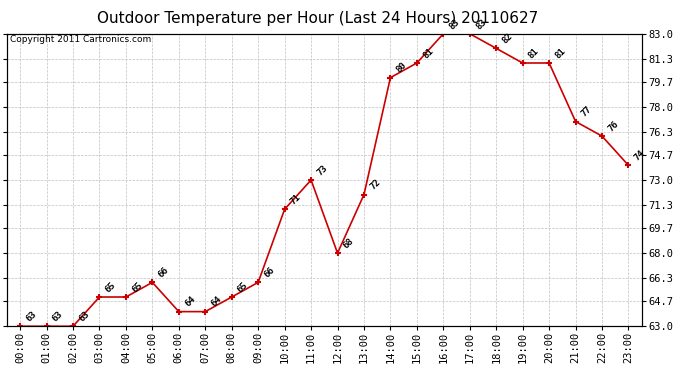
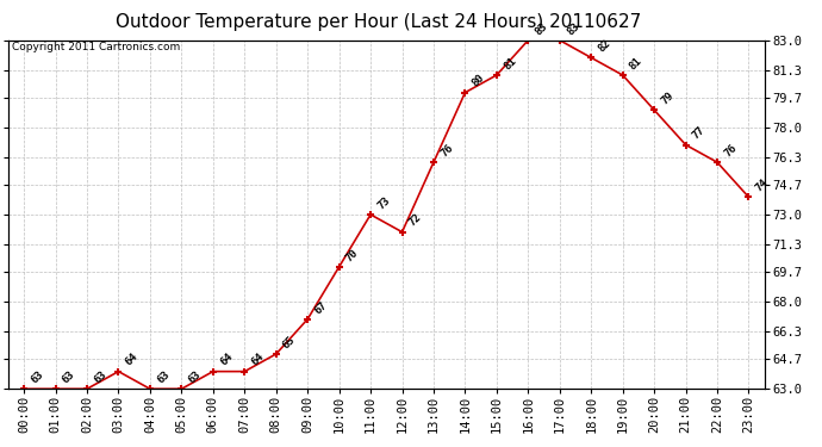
03:00: 65 -> 64
04:00: 65 -> 63
05:00: 66 -> 63
09:00: 66 -> 67
10:00: 71 -> 70
12:00: 68 -> 72
13:00: 72 -> 76
20:00: 81 -> 79
